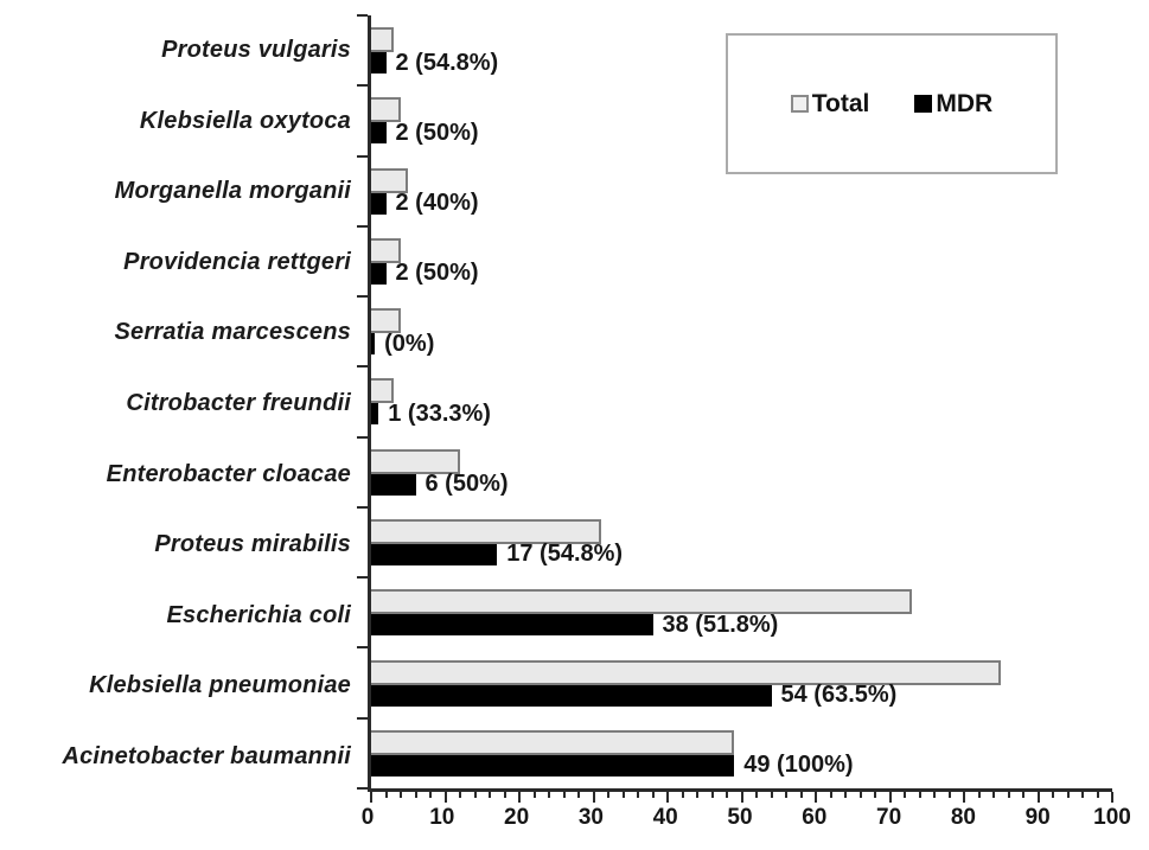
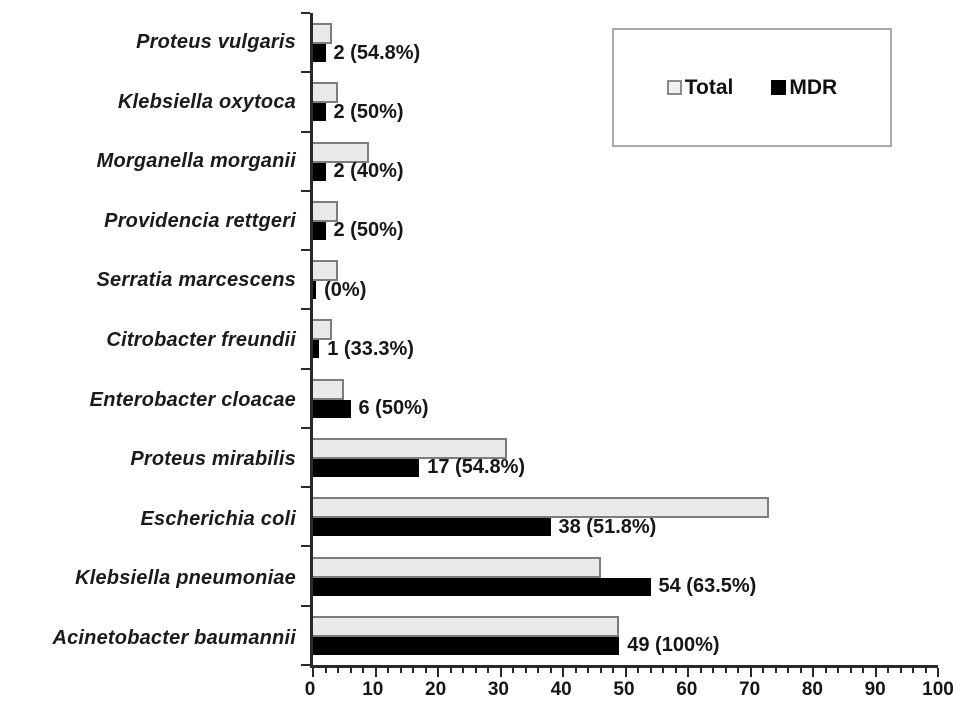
Total/Morganella morganii: 5 -> 9
Total/Enterobacter cloacae: 12 -> 5
Total/Klebsiella pneumoniae: 85 -> 46
